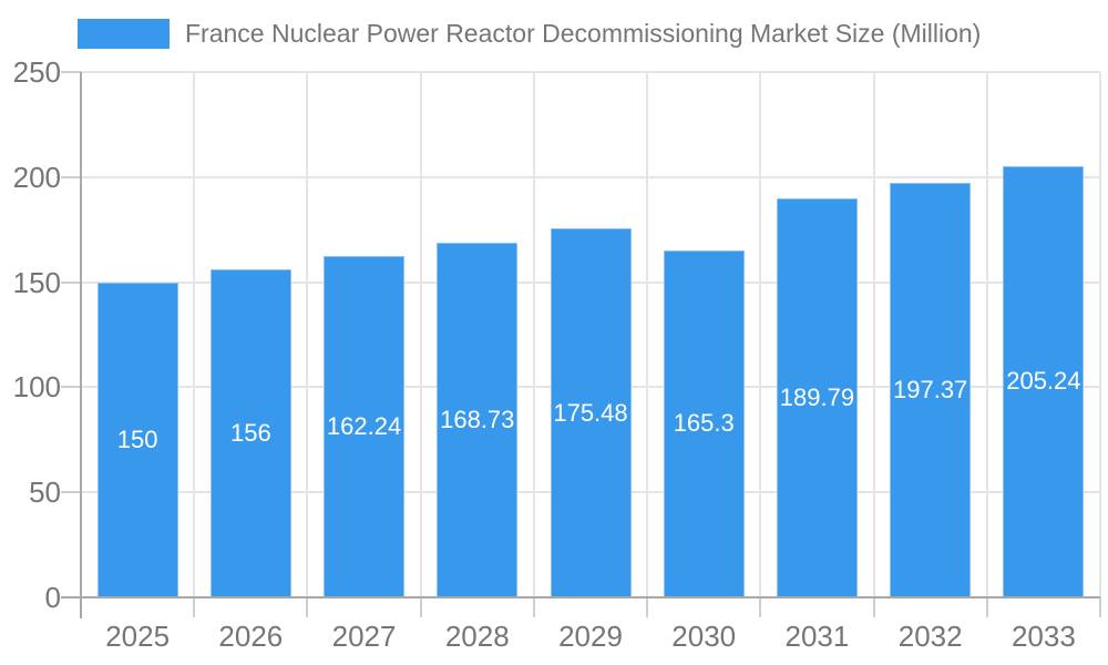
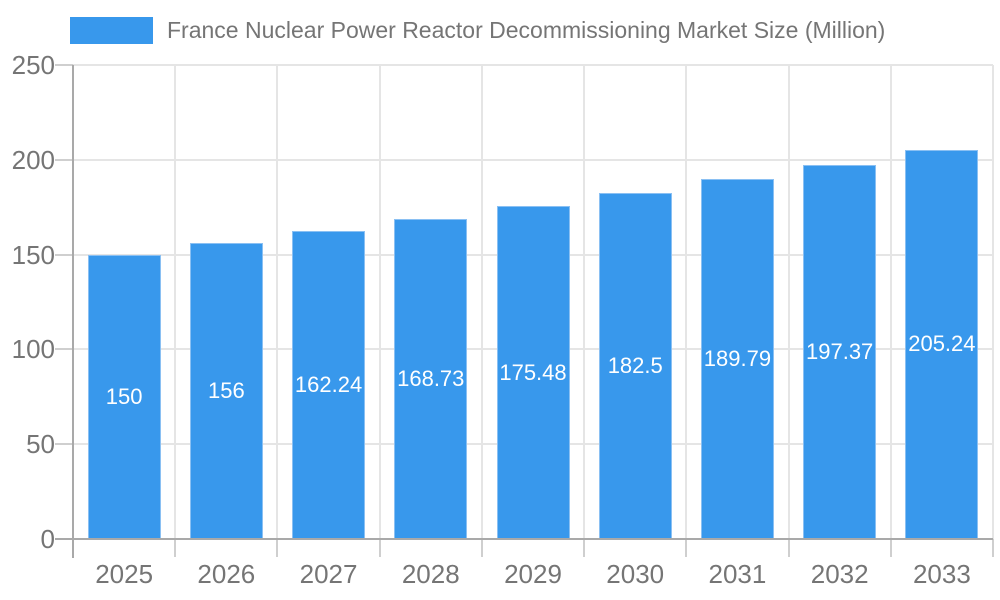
2030: 165.3 -> 182.5
